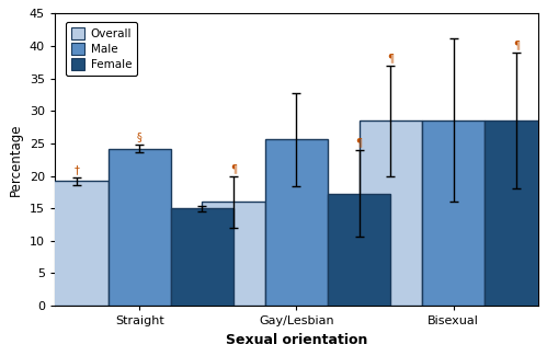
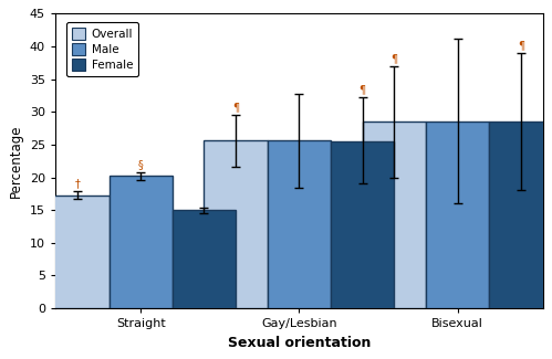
Overall/Straight: 19.2 -> 17.3
Male/Straight: 24.2 -> 20.2
Overall/Gay/Lesbian: 16.0 -> 25.6
Female/Gay/Lesbian: 17.2 -> 25.5
